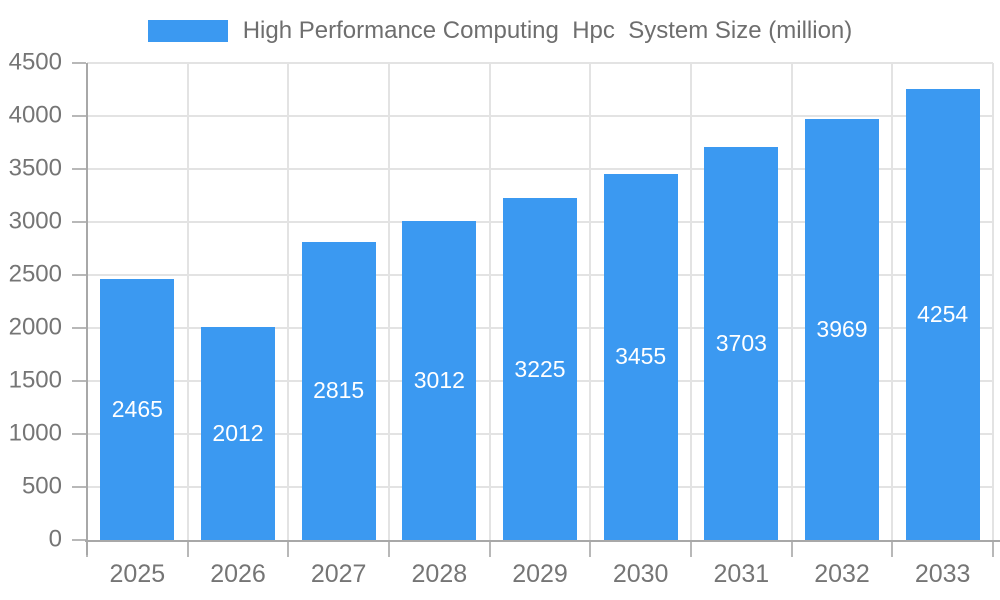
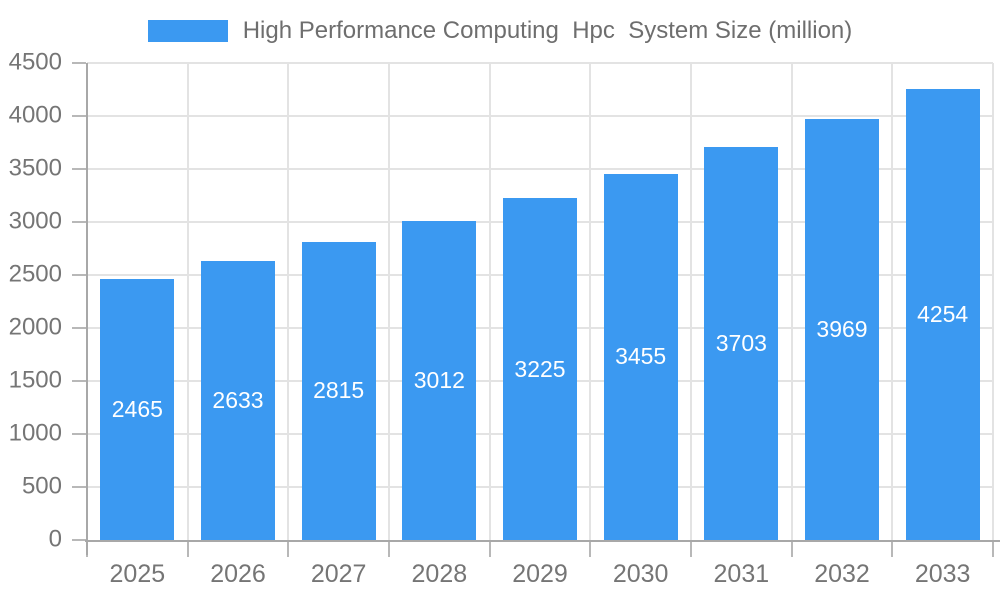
2026: 2012 -> 2633
